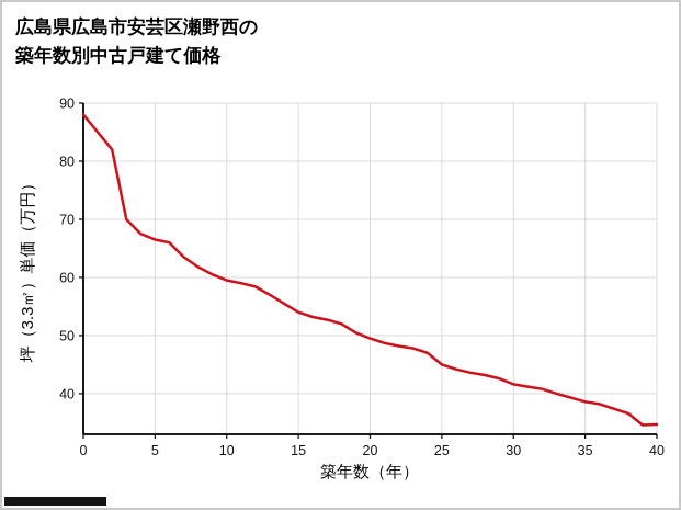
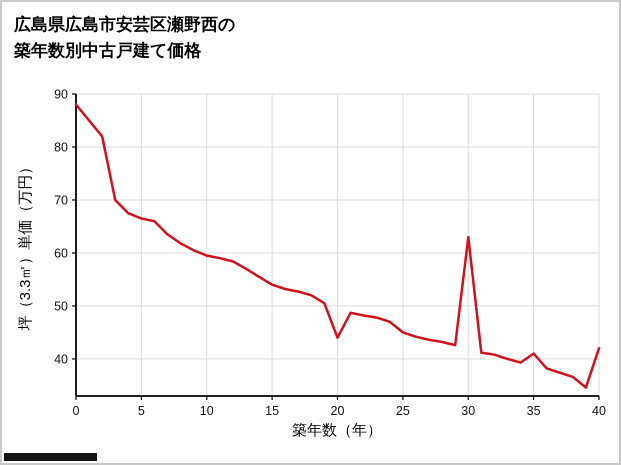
20: 50 -> 44
30: 42 -> 63
35: 39 -> 41
40: 35 -> 42
